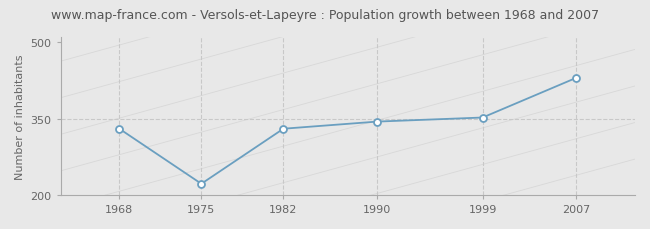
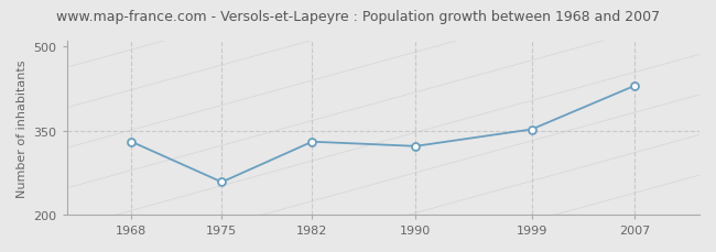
1975: 222 -> 258
1990: 344 -> 322
